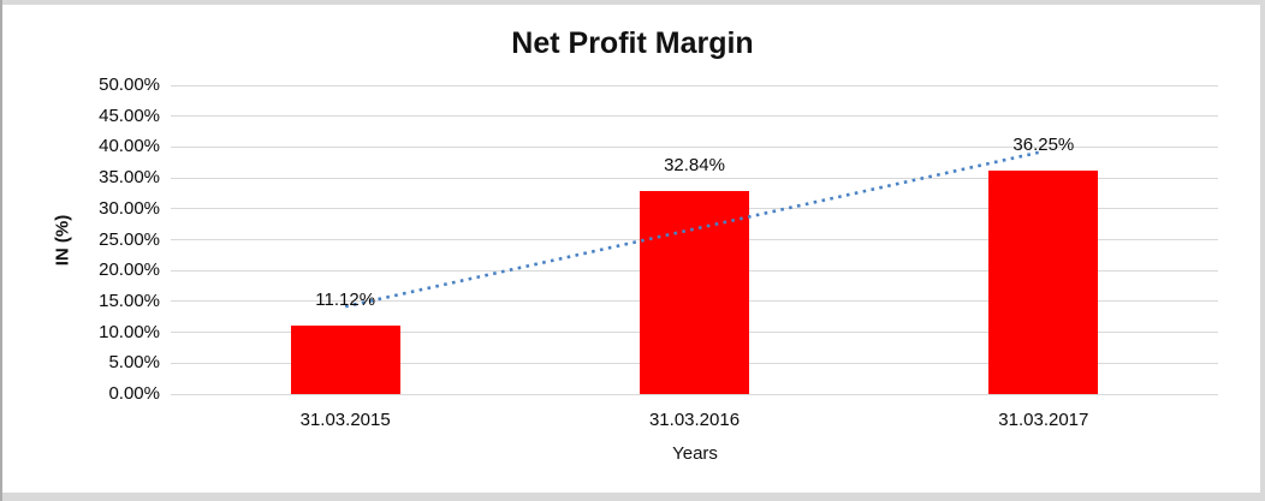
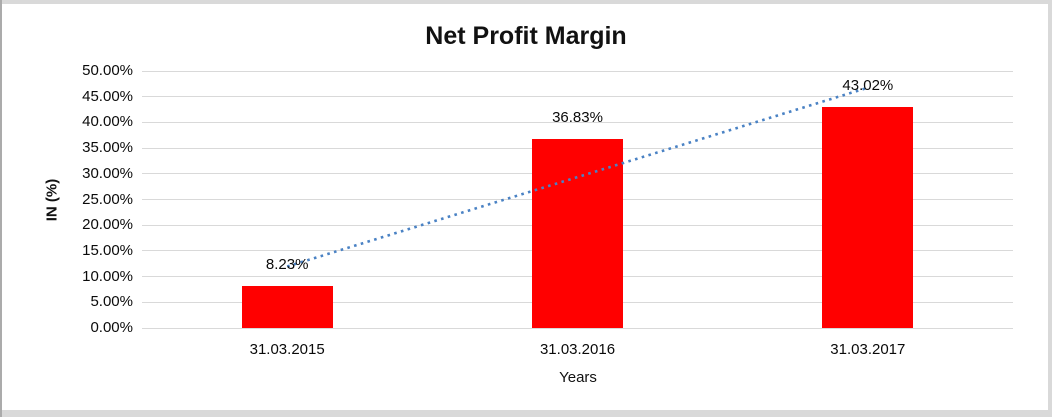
31.03.2015: 11.12% -> 8.23%
31.03.2016: 32.84% -> 36.83%
31.03.2017: 36.25% -> 43.02%
